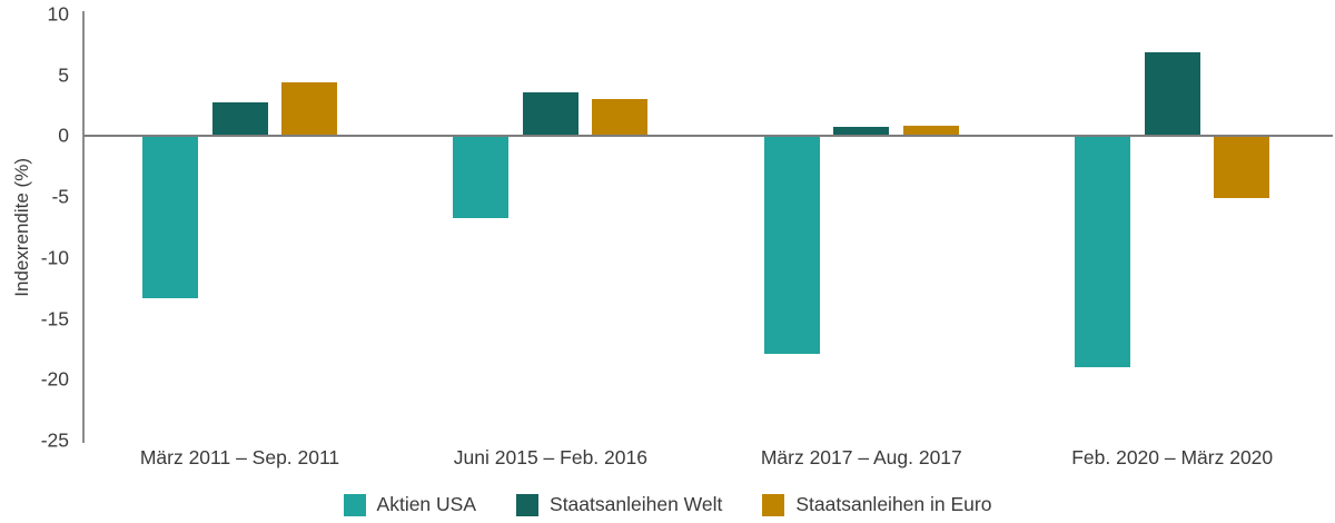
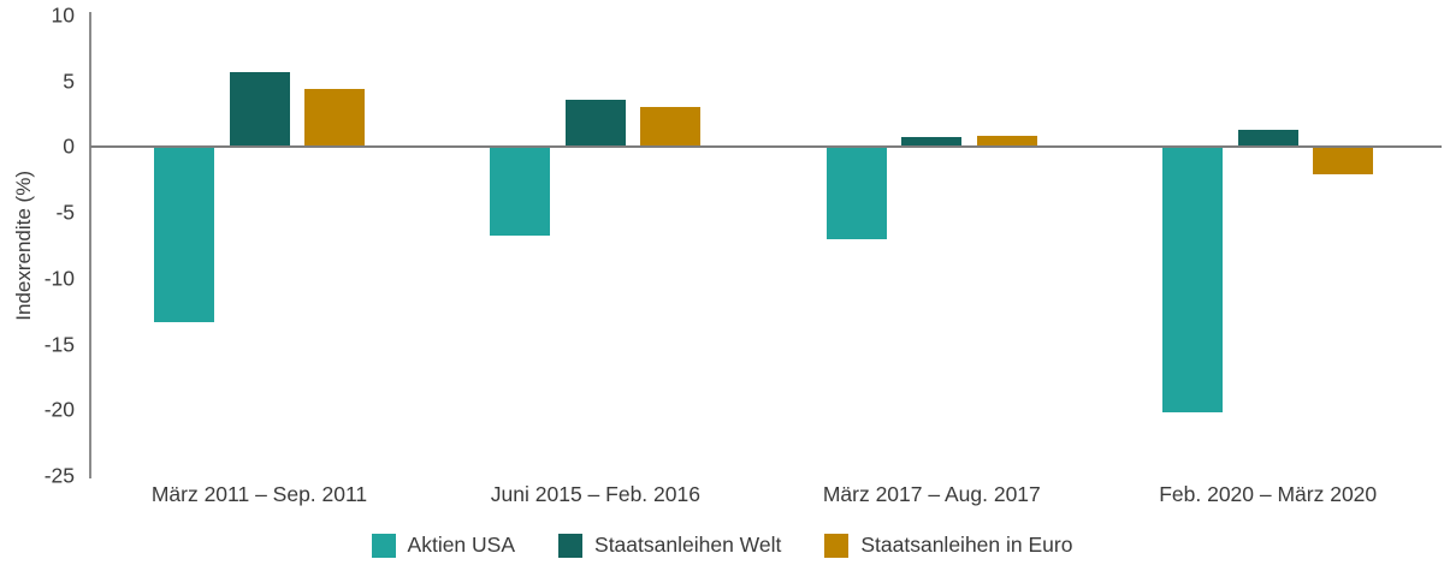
Staatsanleihen Welt/März 2011 – Sep. 2011: 2.8 -> 5.7
Aktien USA/März 2017 – Aug. 2017: -17.9 -> -7.0
Aktien USA/Feb. 2020 – März 2020: -19.0 -> -20.2
Staatsanleihen Welt/Feb. 2020 – März 2020: 6.9 -> 1.3
Staatsanleihen in Euro/Feb. 2020 – März 2020: -5.1 -> -2.1
